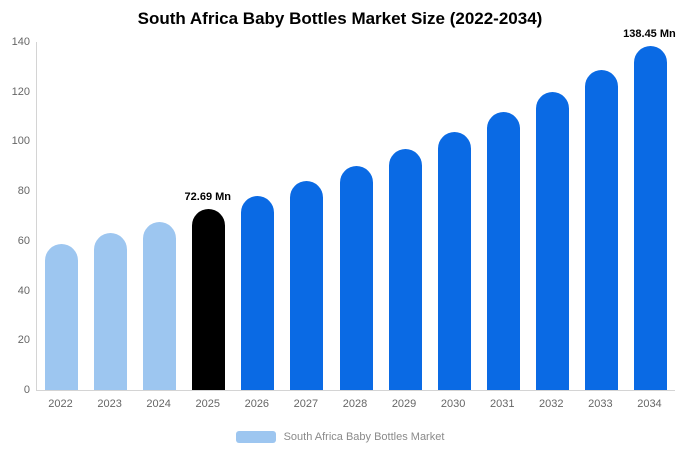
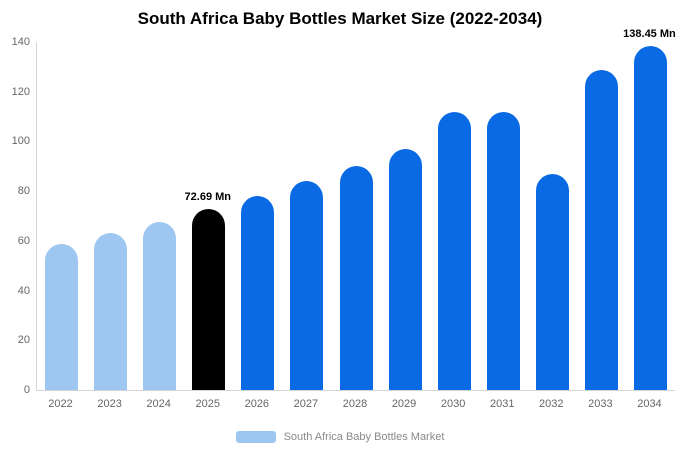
2030: 104 -> 112
2032: 120 -> 87
